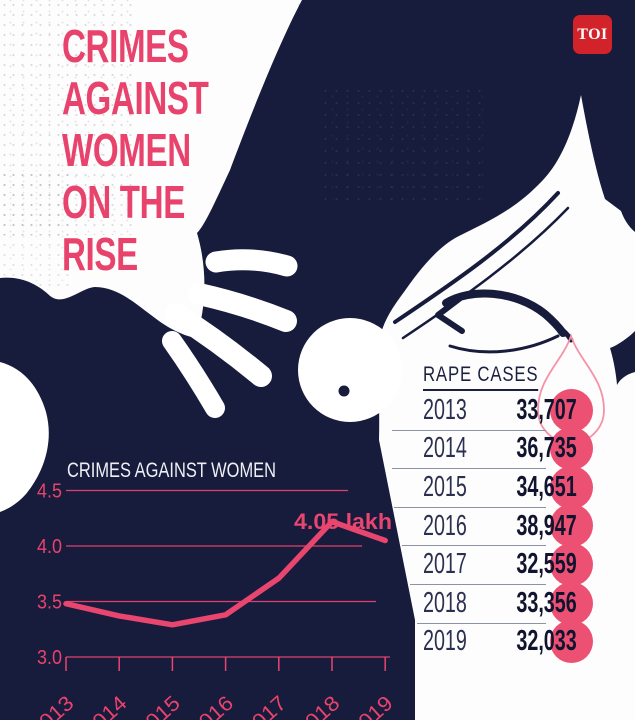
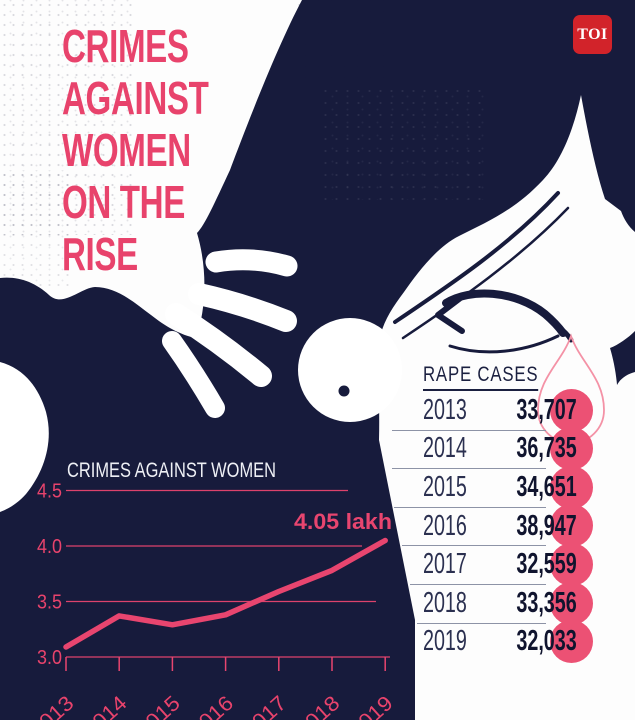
2013: 3.48 -> 3.09
2017: 3.71 -> 3.59
2018: 4.22 -> 3.78
